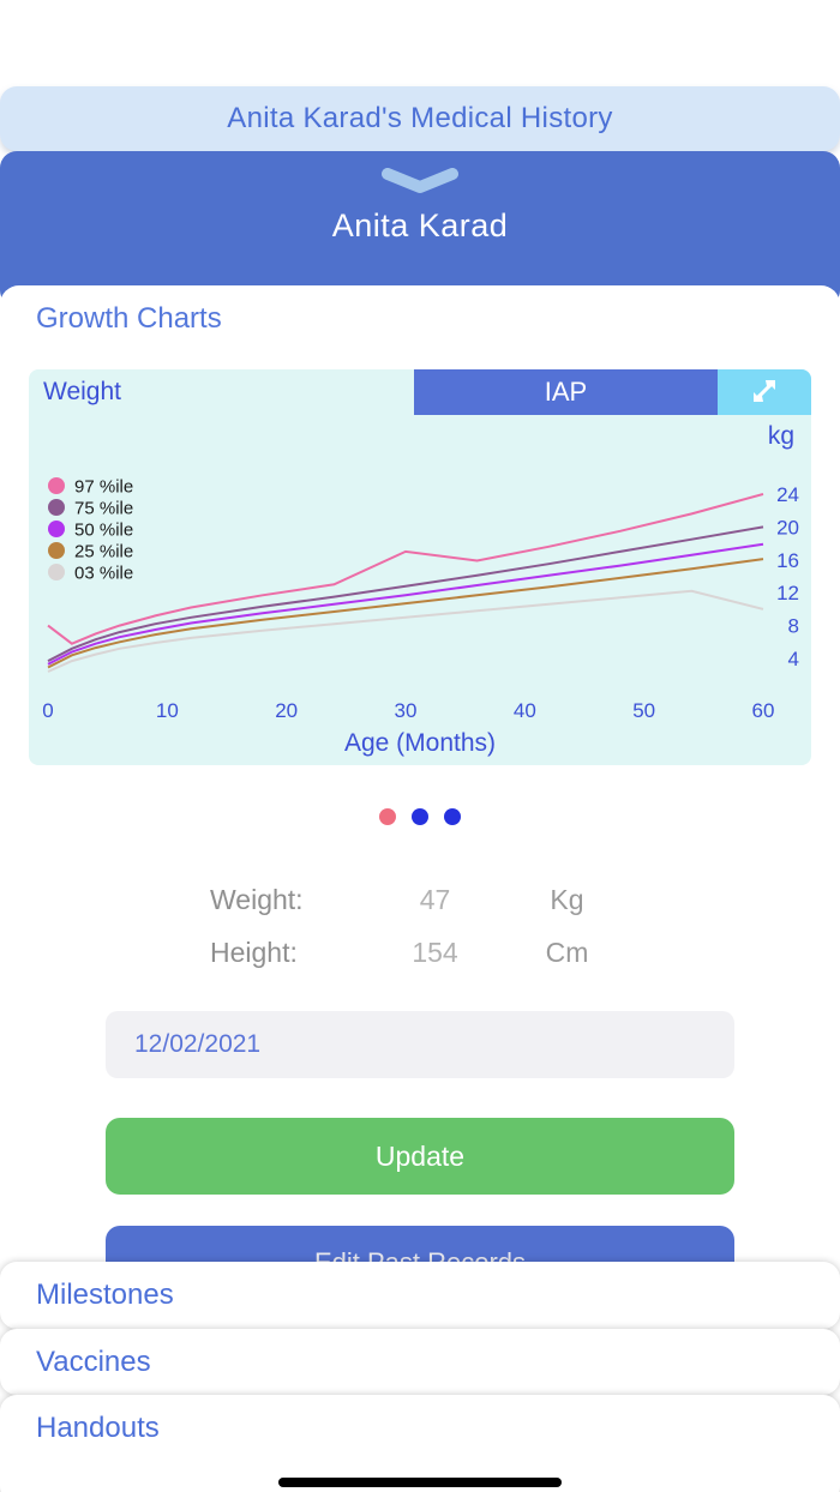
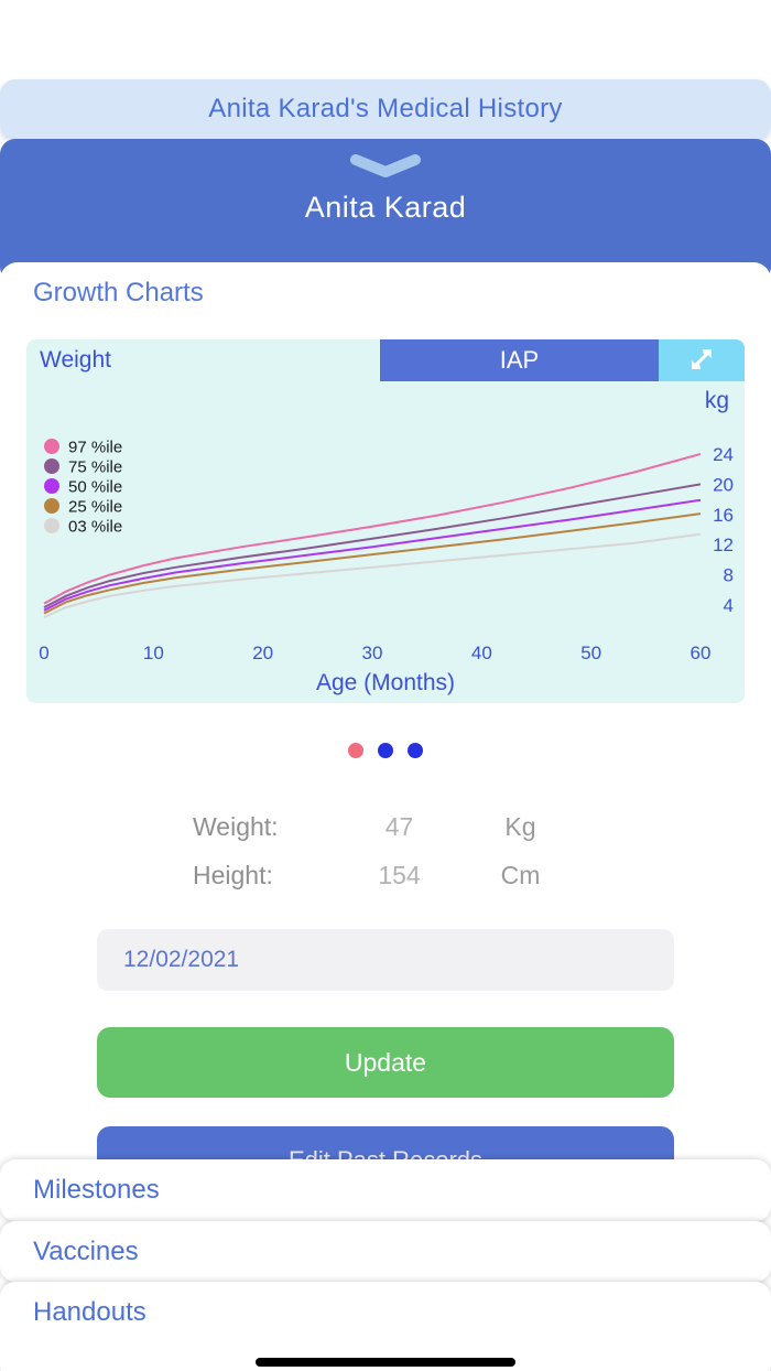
97 %ile/0: 8 -> 4
97 %ile/30: 17 -> 14
03 %ile/60: 10 -> 13
